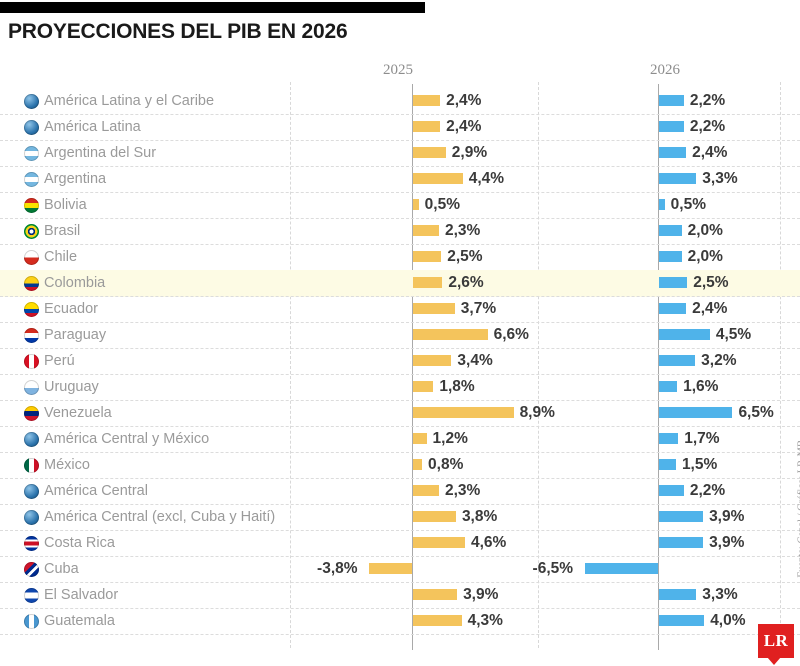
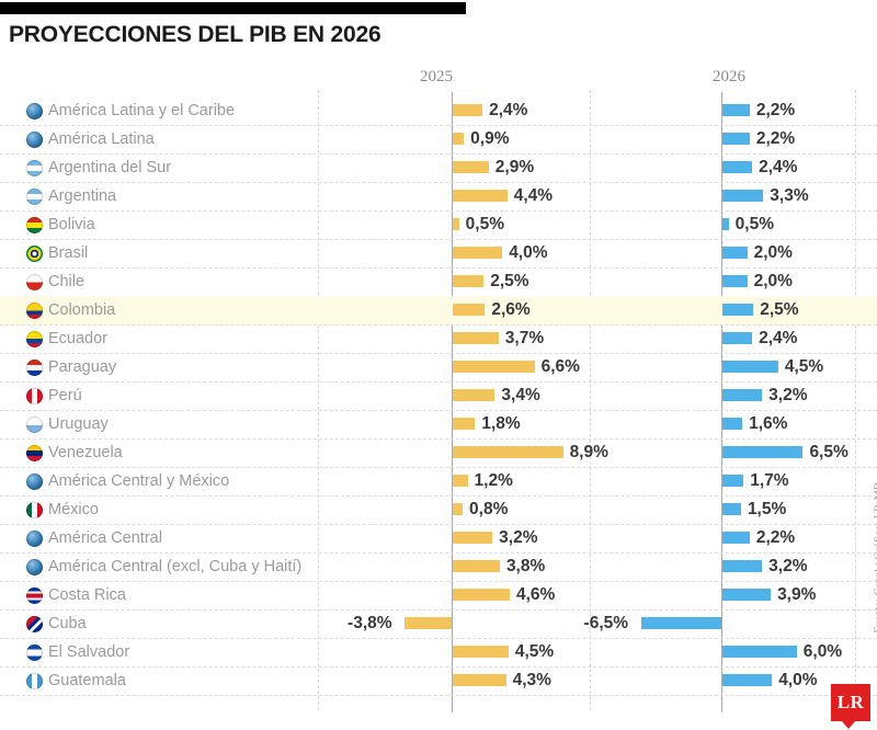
2025/América Latina: 2,4% -> 0,9%
2025/Brasil: 2,3% -> 4,0%
2025/América Central: 2,3% -> 3,2%
2026/América Central (excl, Cuba y Haití): 3,9% -> 3,2%
2025/El Salvador: 3,9% -> 4,5%
2026/El Salvador: 3,3% -> 6,0%
